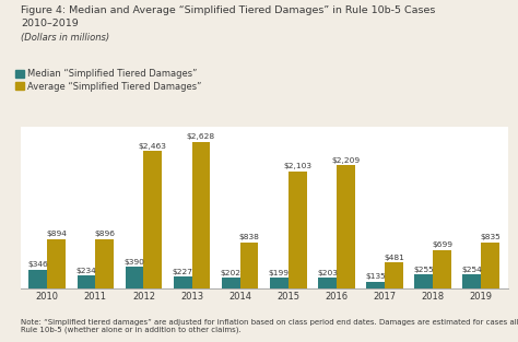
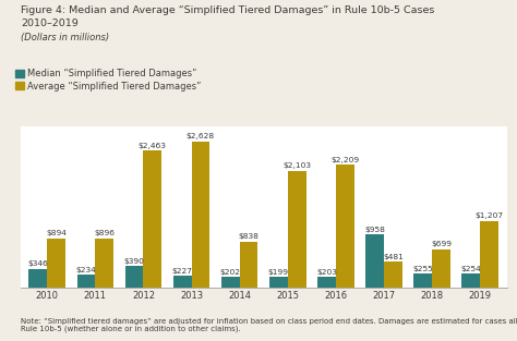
Median “Simplified Tiered Damages”/2017: $135 -> $958
Average “Simplified Tiered Damages”/2019: $835 -> $1,207
